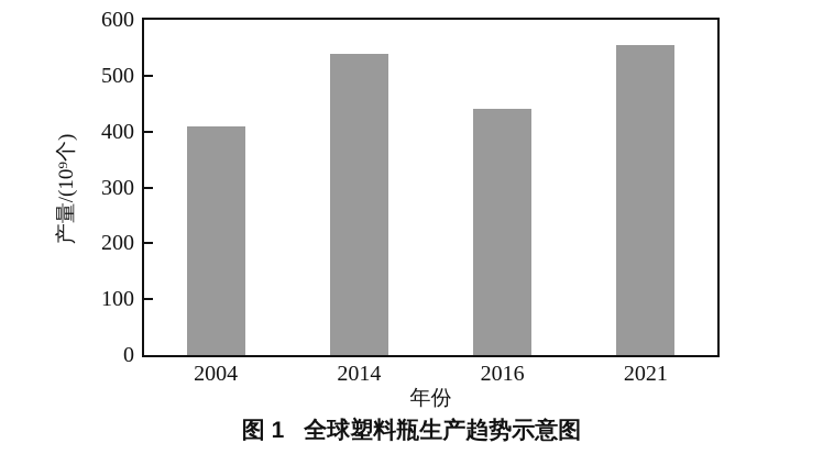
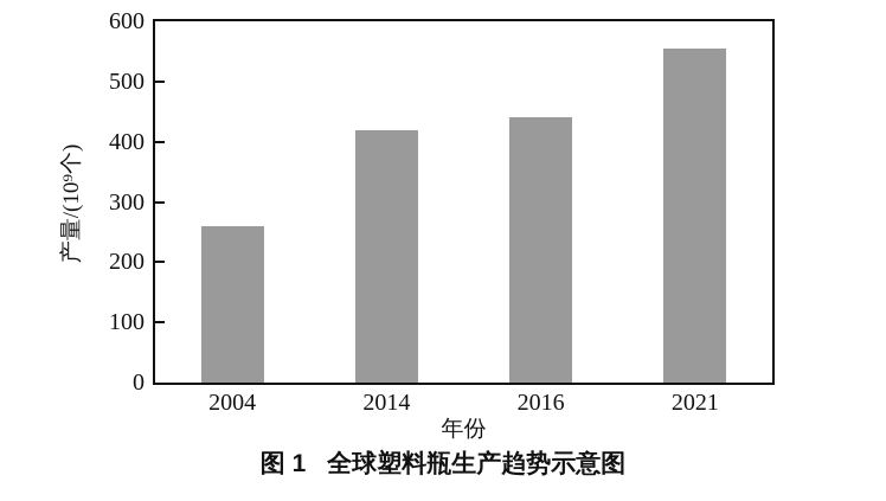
2004: 410 -> 260
2014: 540 -> 420
